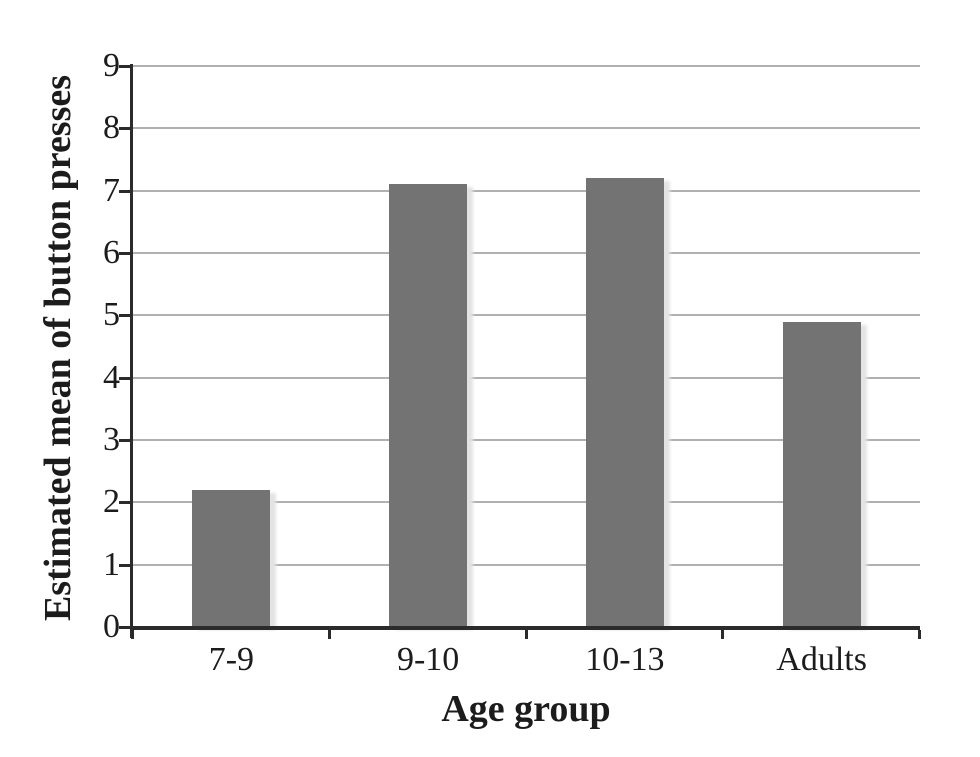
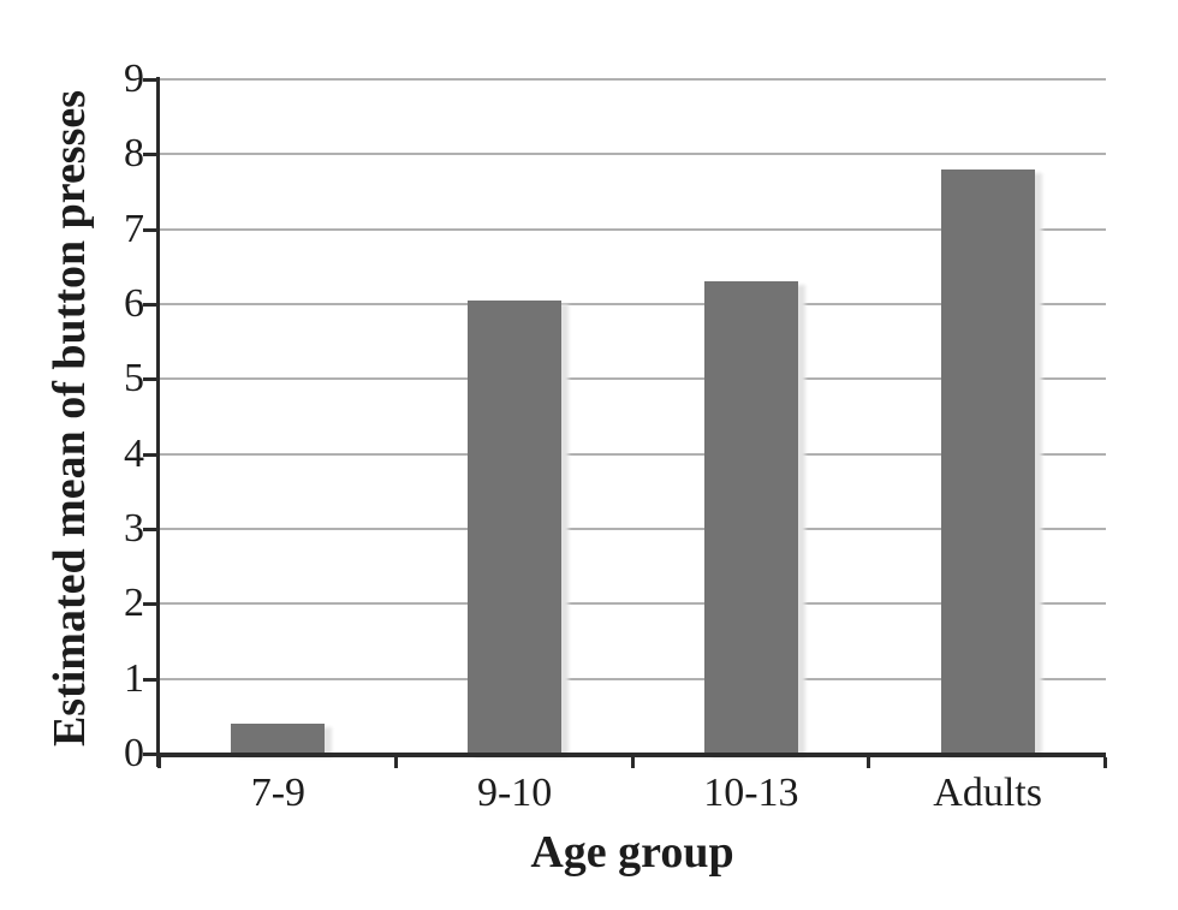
7-9: 2.2 -> 0.4
9-10: 7.1 -> 6.0
10-13: 7.2 -> 6.3
Adults: 4.9 -> 7.8
